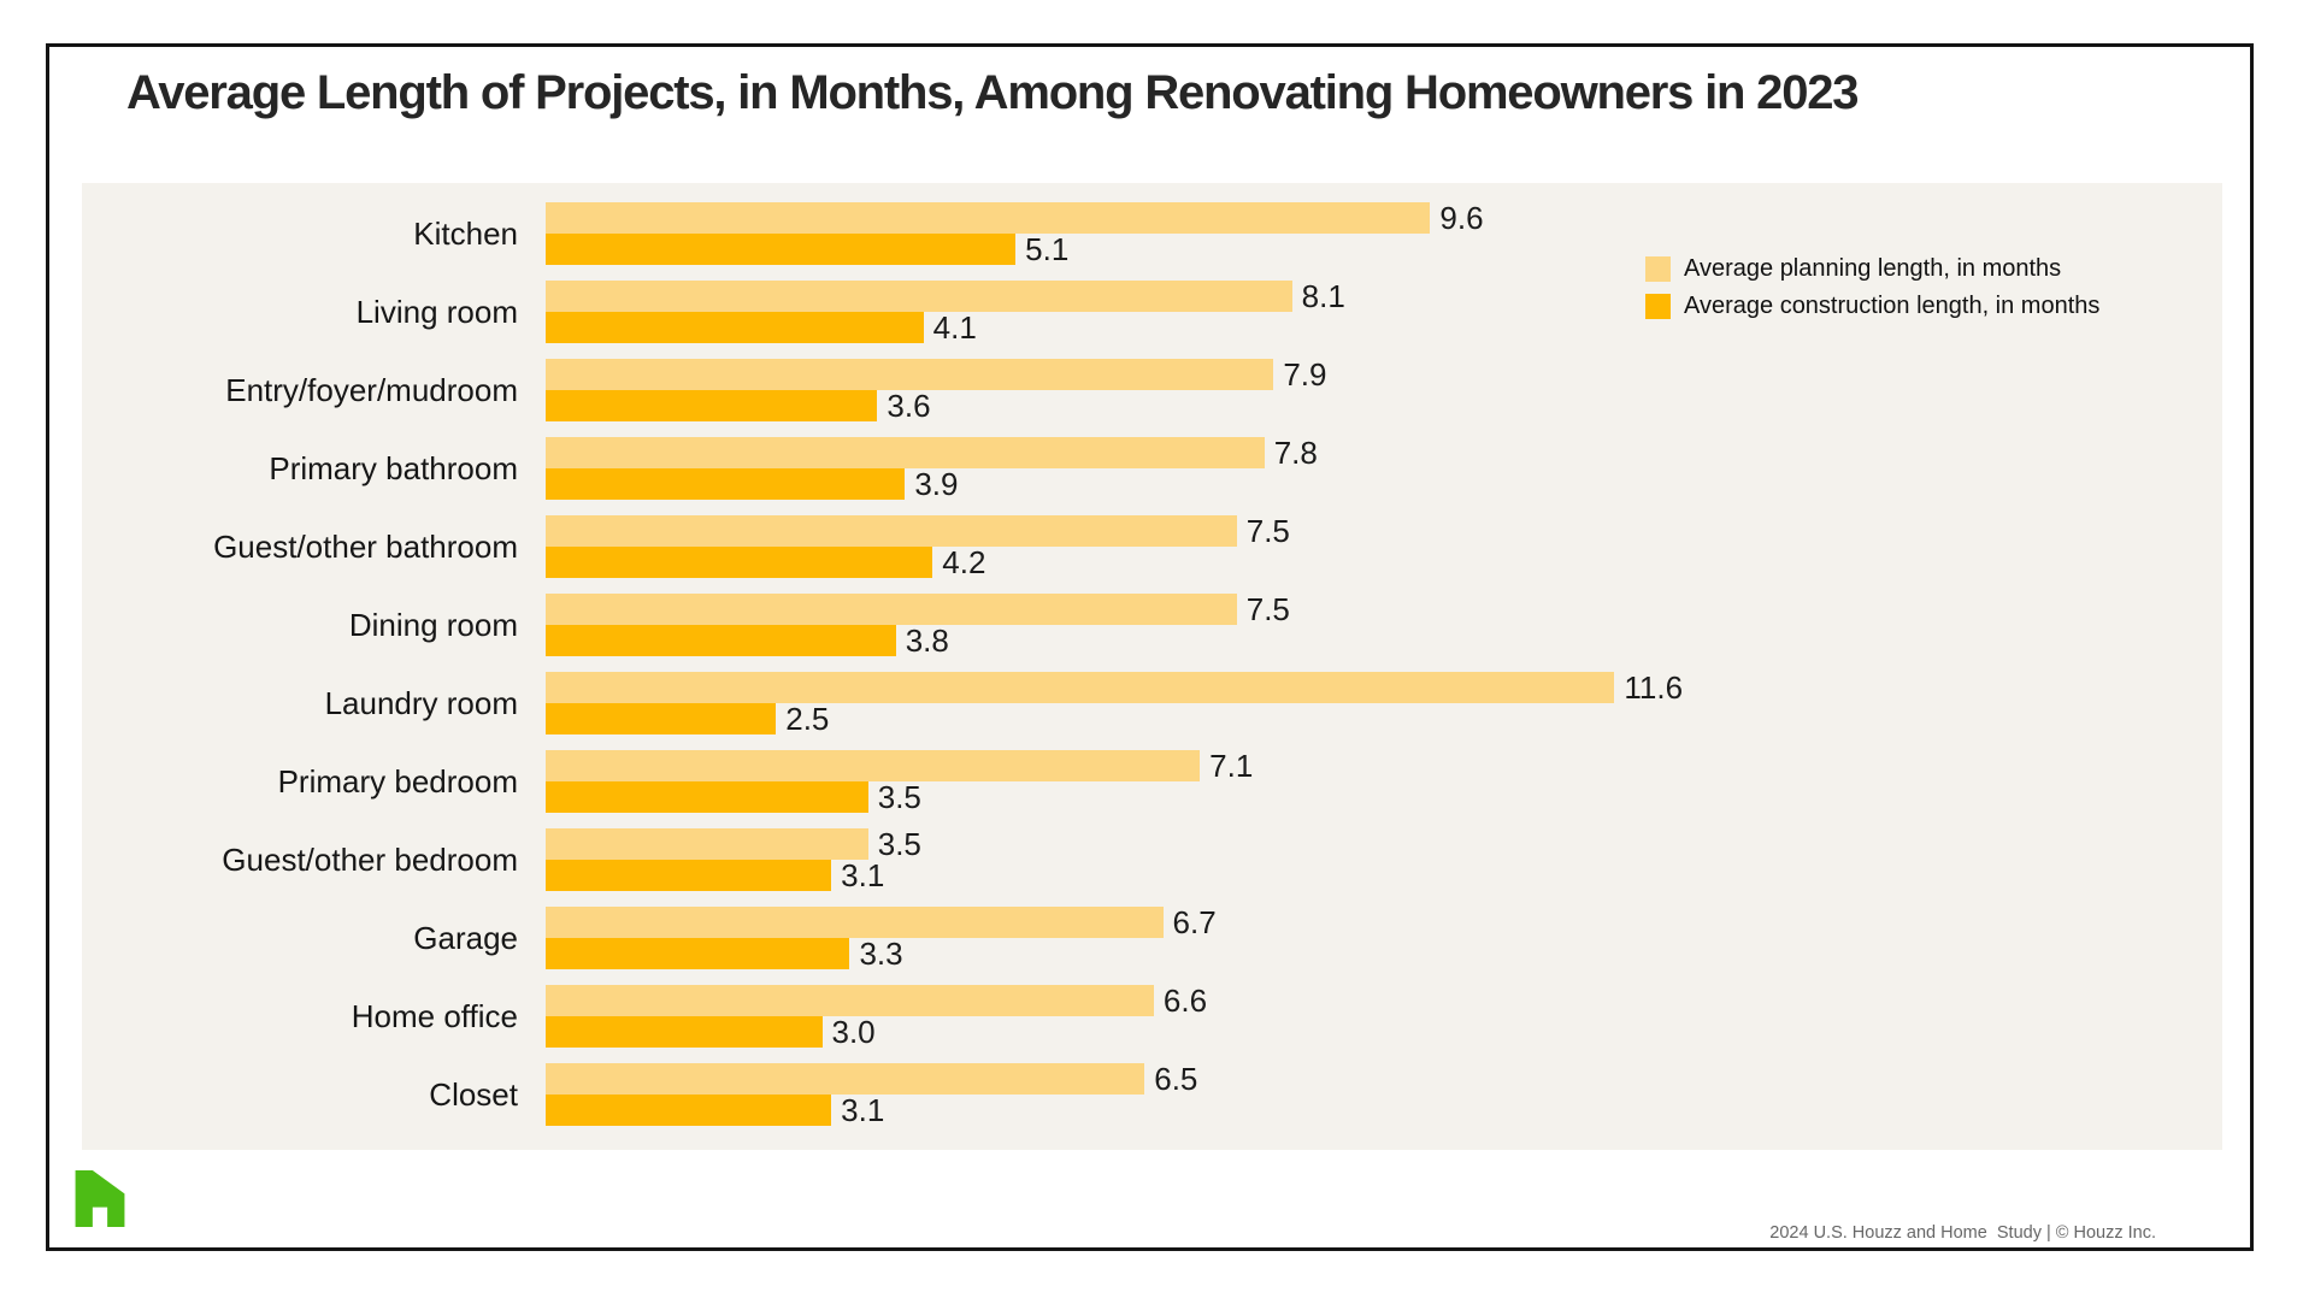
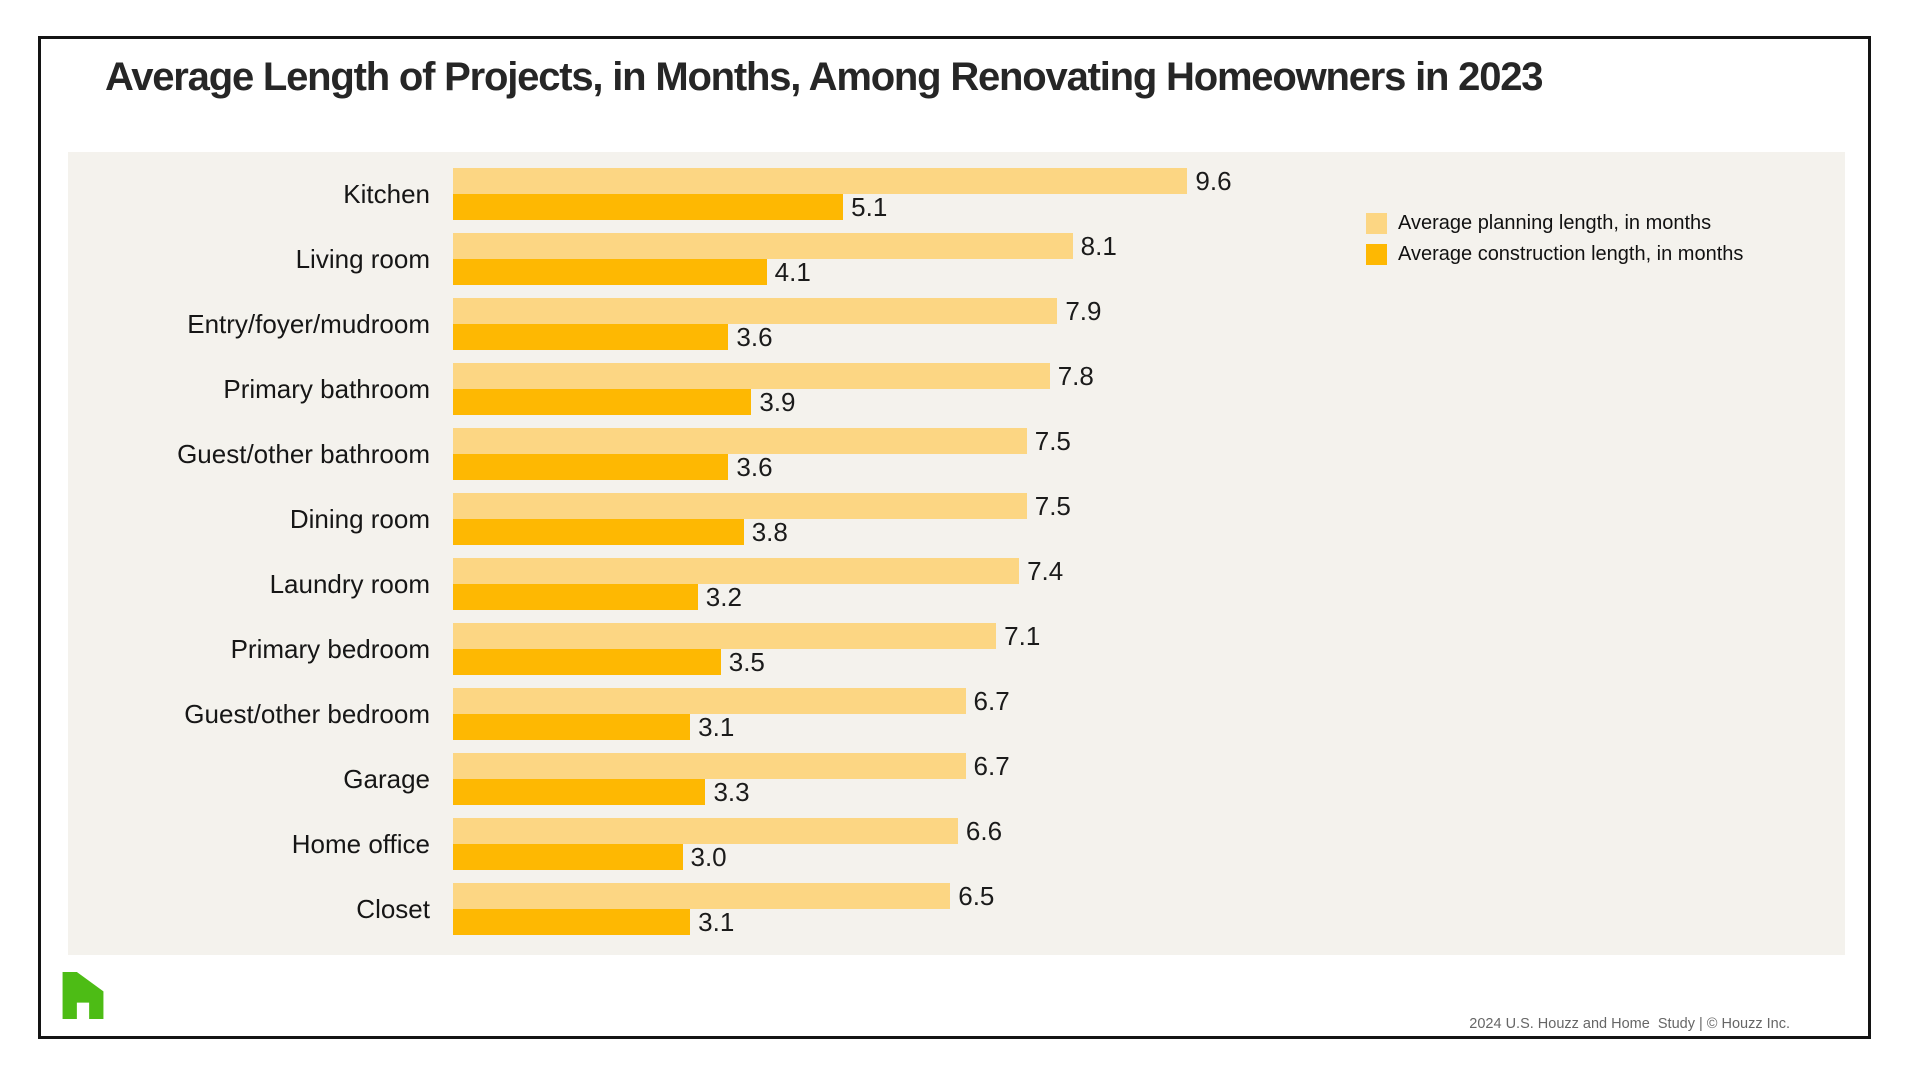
Average construction length, in months/Guest/other bathroom: 4.2 -> 3.6
Average planning length, in months/Laundry room: 11.6 -> 7.4
Average construction length, in months/Laundry room: 2.5 -> 3.2
Average planning length, in months/Guest/other bedroom: 3.5 -> 6.7
